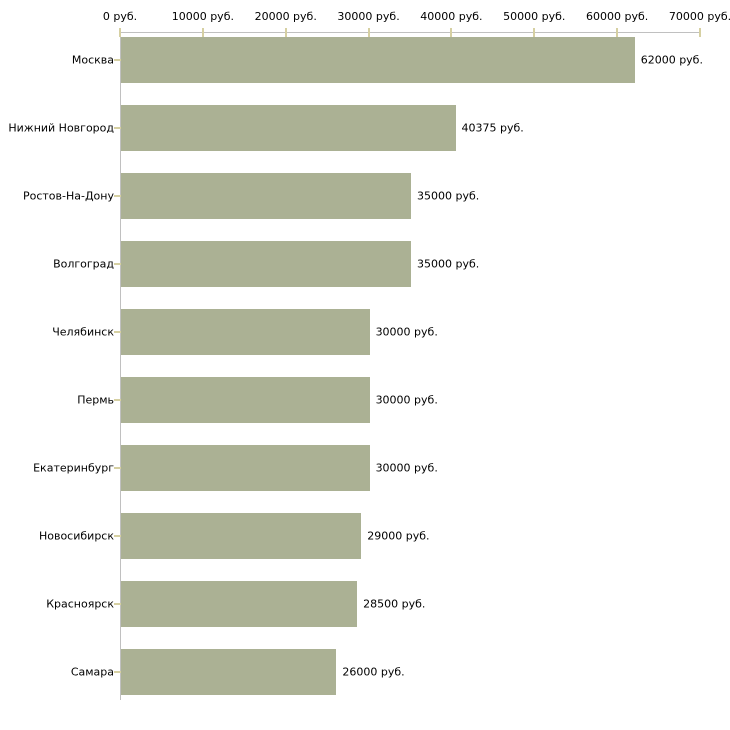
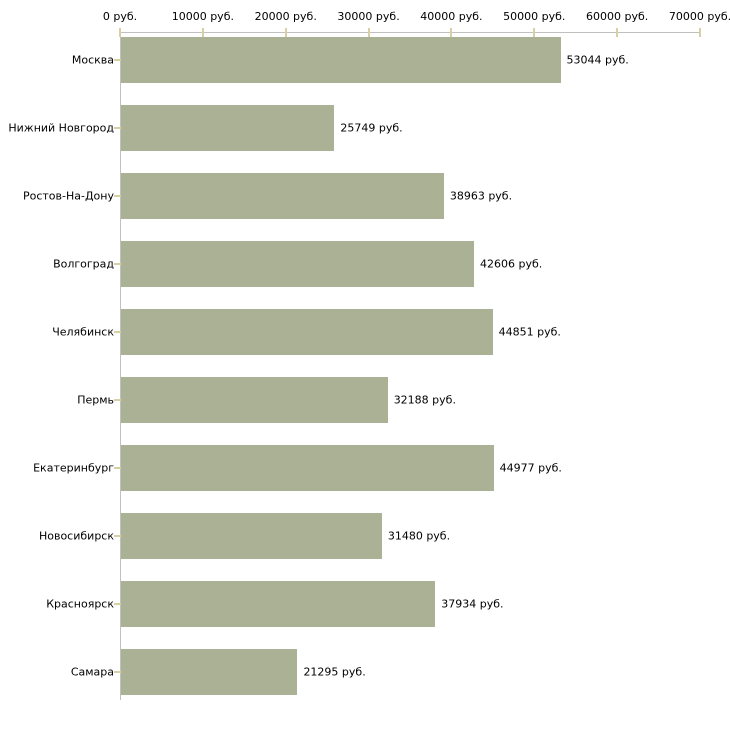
Москва: 62000 -> 53044
Нижний Новгород: 40375 -> 25749
Ростов-На-Дону: 35000 -> 38963
Волгоград: 35000 -> 42606
Челябинск: 30000 -> 44851
Пермь: 30000 -> 32188
Екатеринбург: 30000 -> 44977
Новосибирск: 29000 -> 31480
Красноярск: 28500 -> 37934
Самара: 26000 -> 21295
